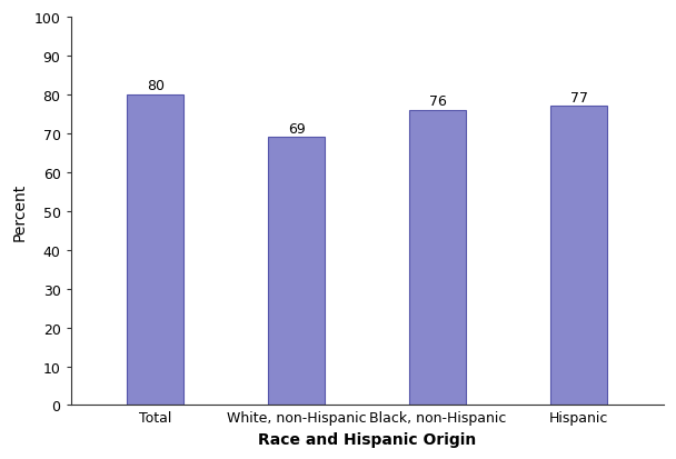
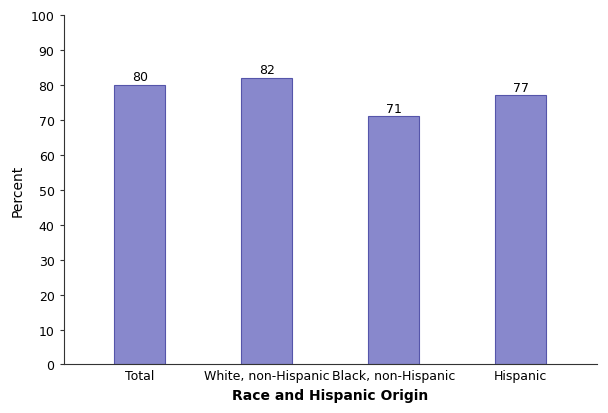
White, non-Hispanic: 69 -> 82
Black, non-Hispanic: 76 -> 71
